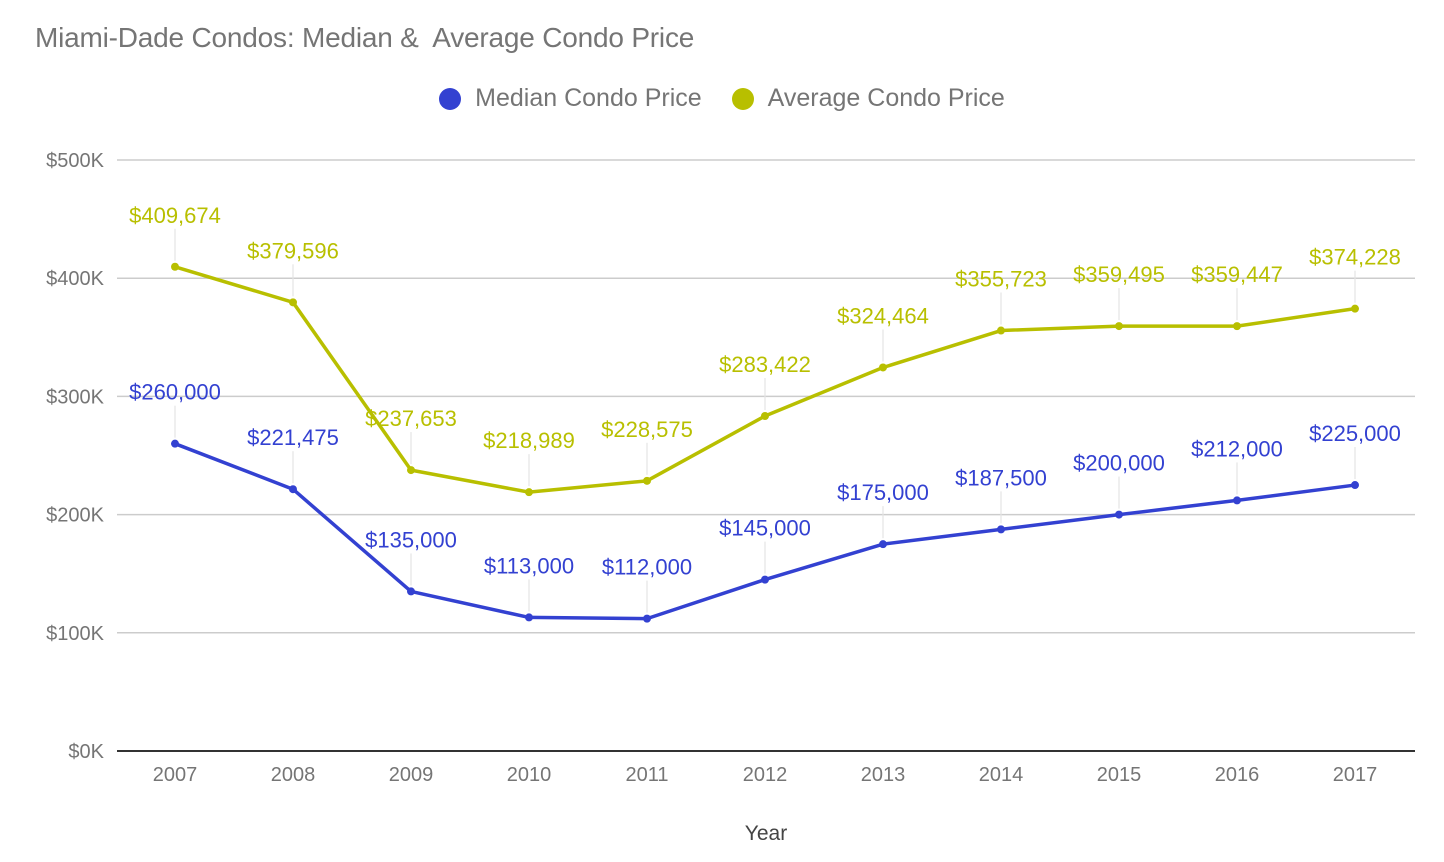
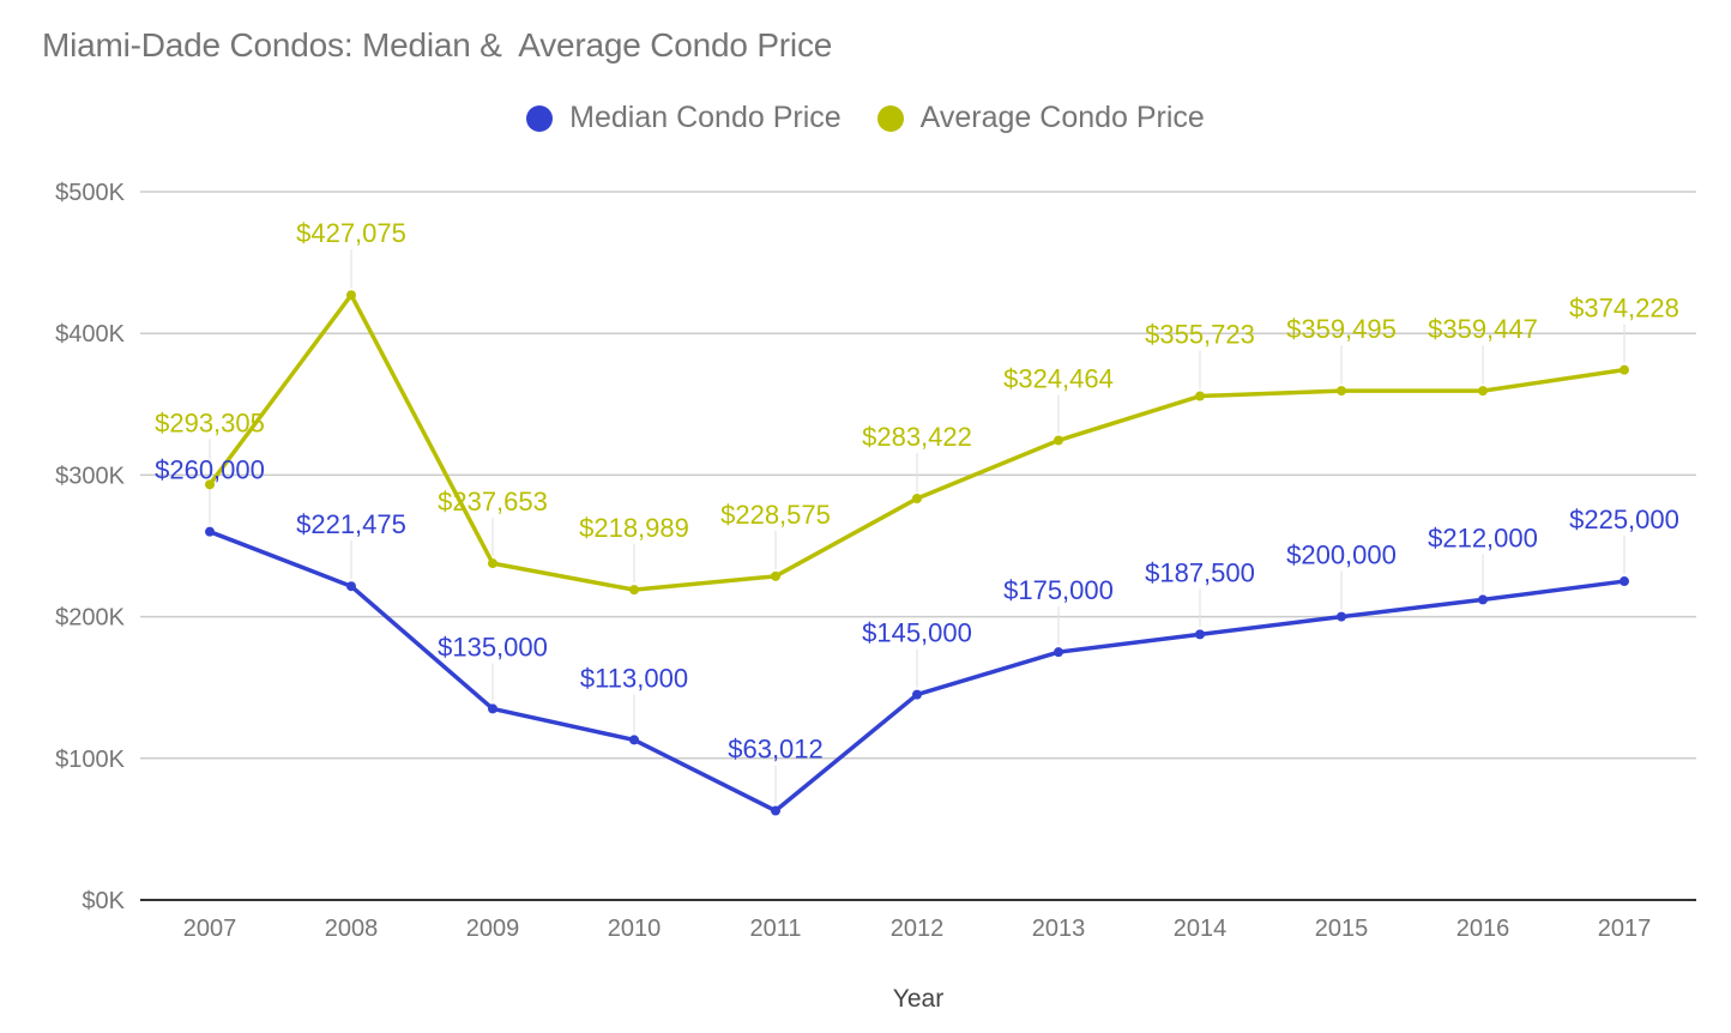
Average Condo Price/2007: $409,674 -> $293,305
Average Condo Price/2008: $379,596 -> $427,075
Median Condo Price/2011: $112,000 -> $63,012
